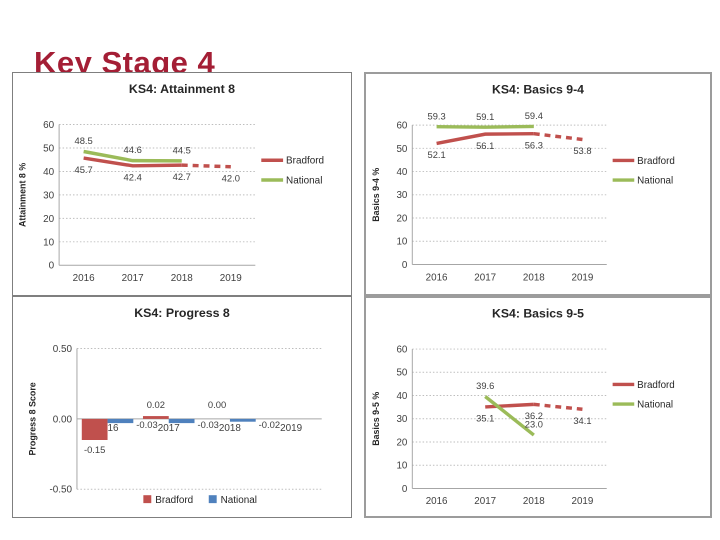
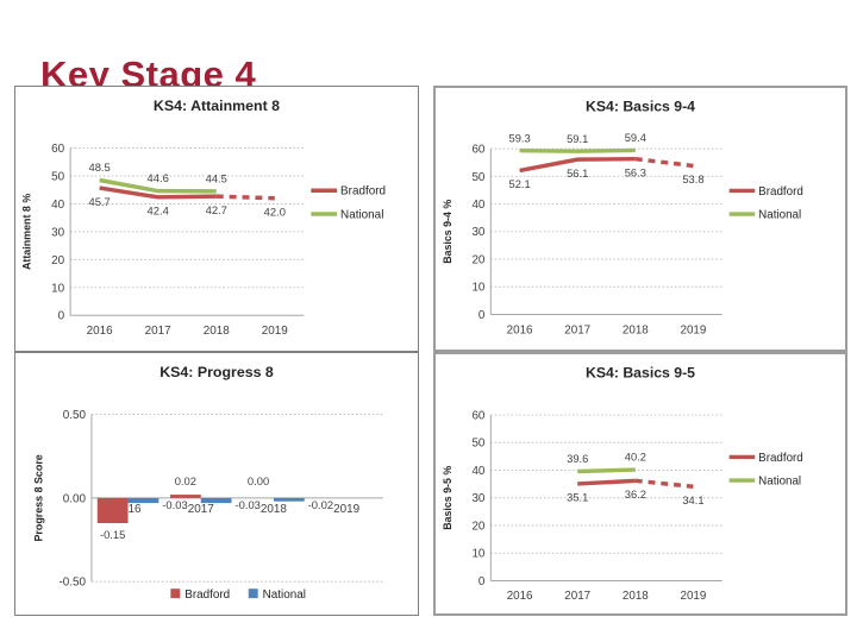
KS4: Basics 9-5/National/2018: 23.0 -> 40.2
